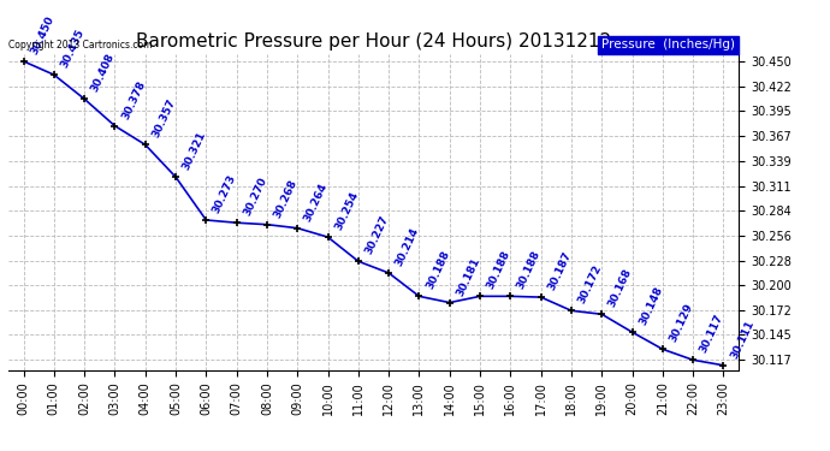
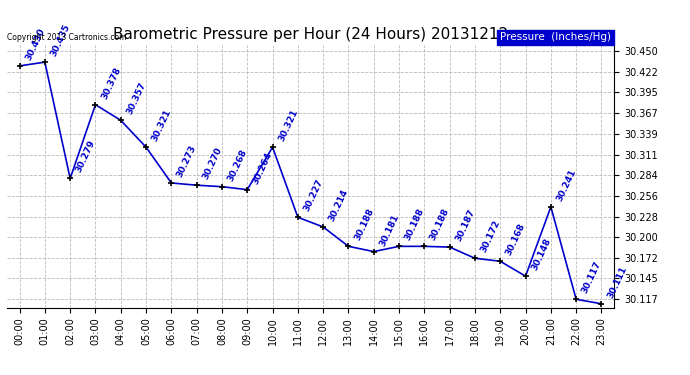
00:00: 30.450 -> 30.430
02:00: 30.408 -> 30.279
10:00: 30.254 -> 30.321
21:00: 30.129 -> 30.241
